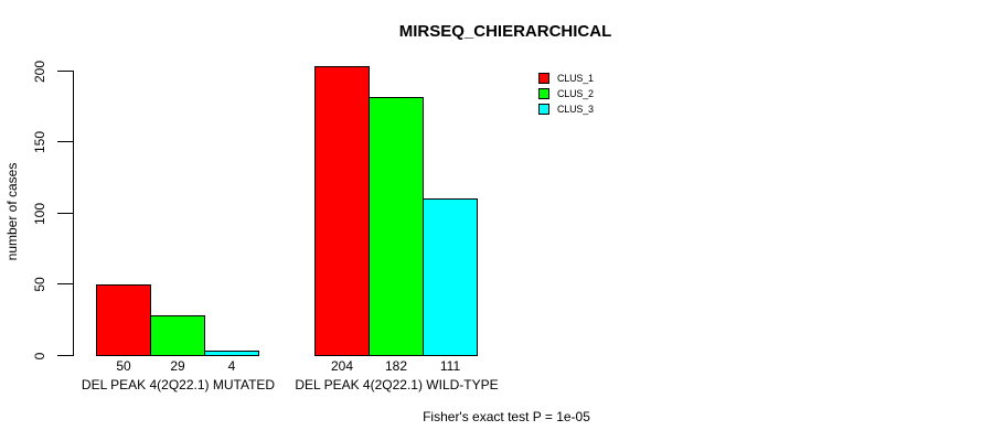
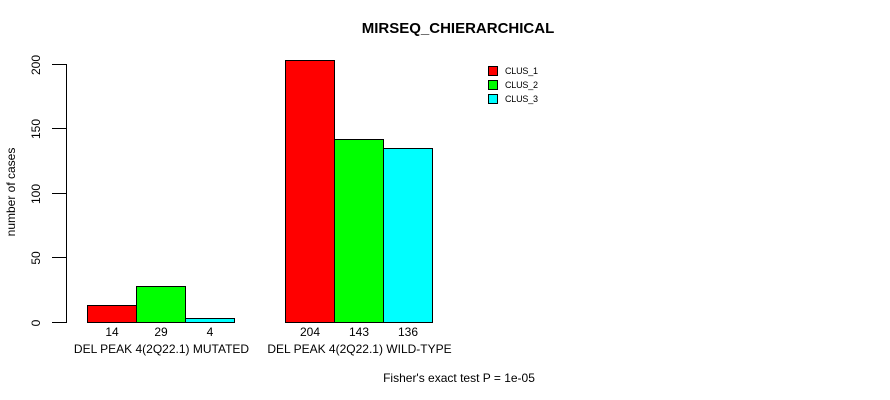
CLUS_1/DEL PEAK 4(2Q22.1) MUTATED: 50 -> 14
CLUS_2/DEL PEAK 4(2Q22.1) WILD-TYPE: 182 -> 143
CLUS_3/DEL PEAK 4(2Q22.1) WILD-TYPE: 111 -> 136
